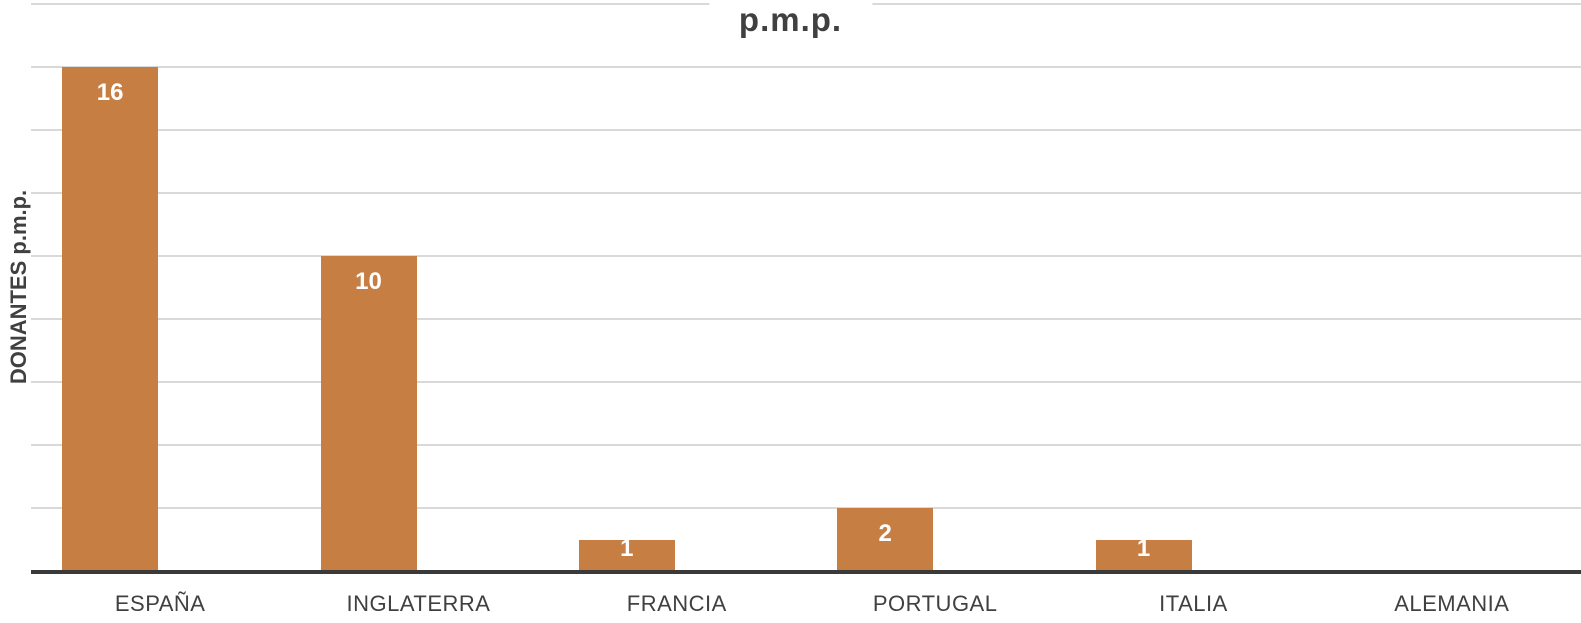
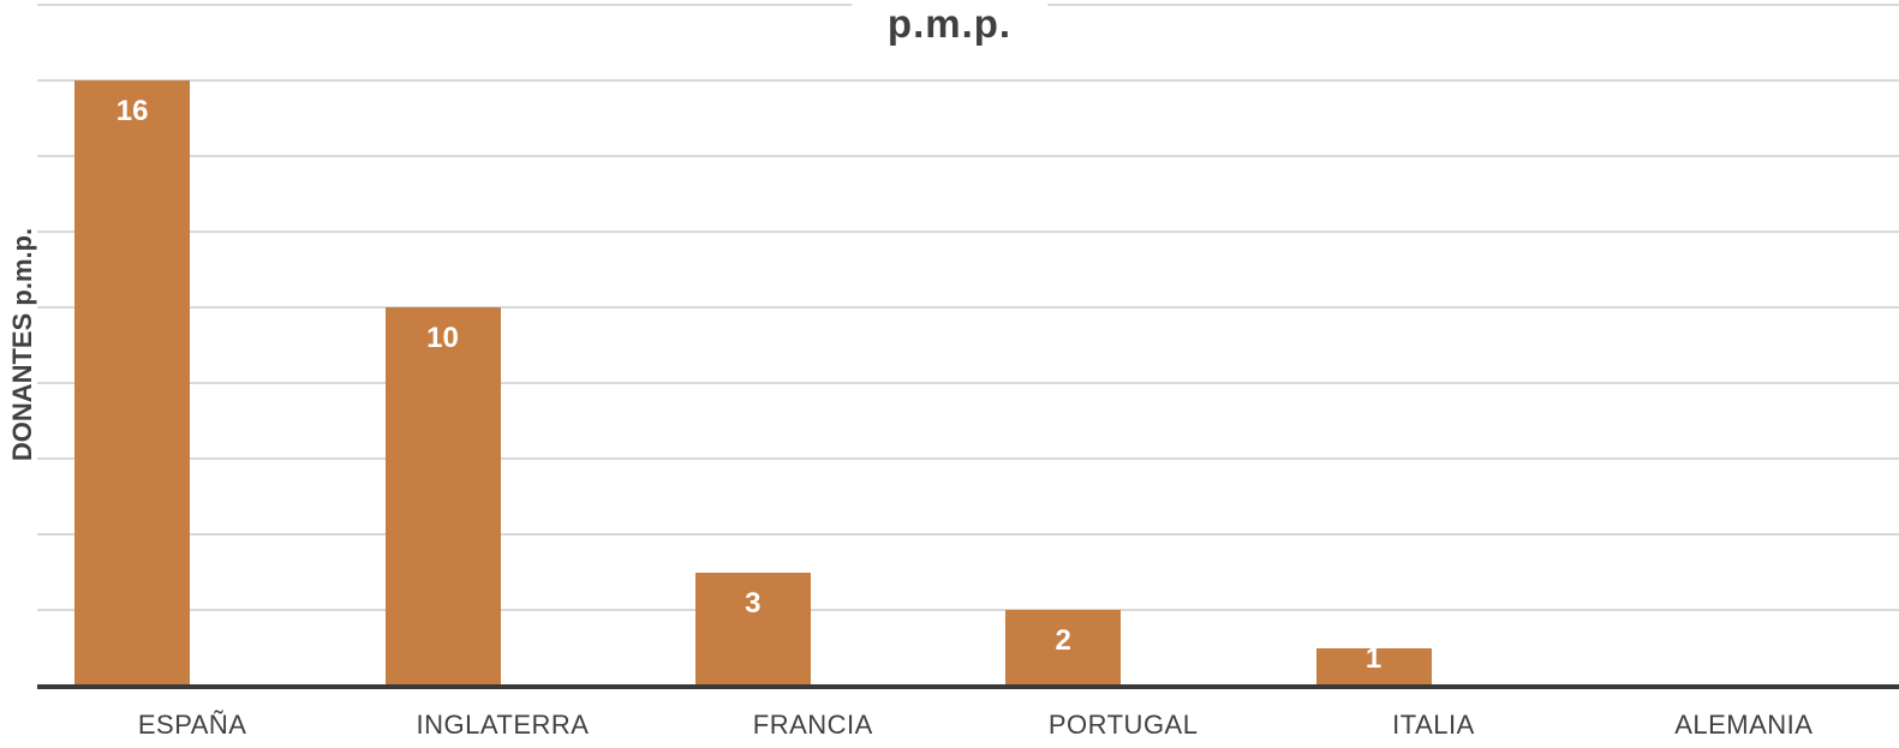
FRANCIA: 1 -> 3
